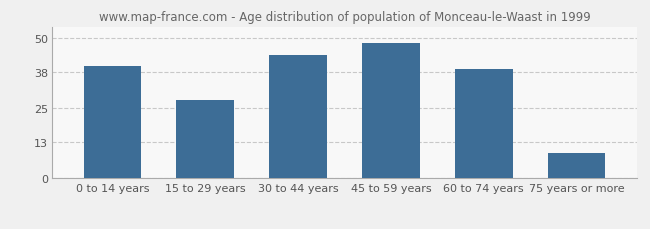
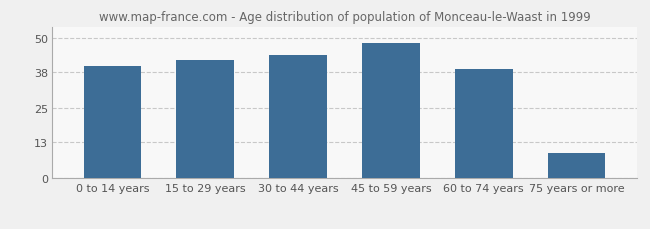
15 to 29 years: 28 -> 42
